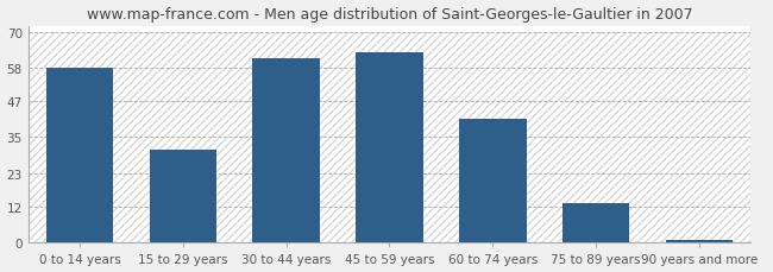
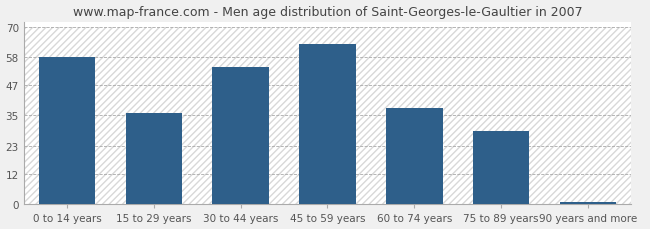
15 to 29 years: 31 -> 36
30 to 44 years: 61 -> 54
60 to 74 years: 41 -> 38
75 to 89 years: 13 -> 29
